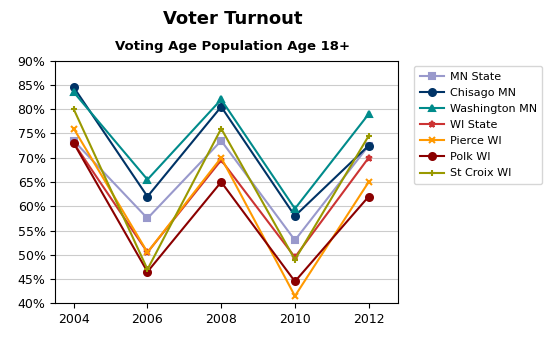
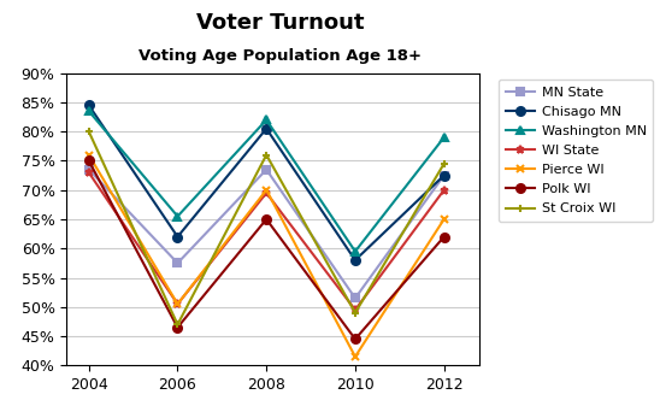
Polk WI/2004: 73.0% -> 75.0%
MN State/2010: 53.0% -> 51.5%
